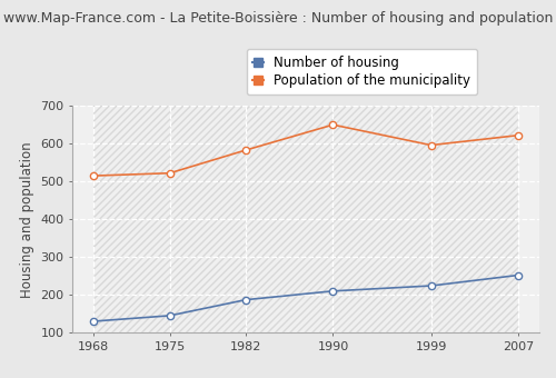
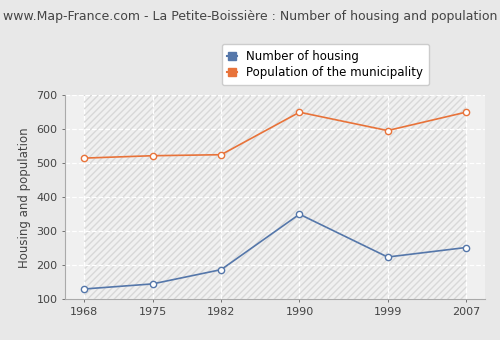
Population of the municipality/1982: 583 -> 525
Number of housing/1990: 210 -> 350
Population of the municipality/2007: 622 -> 650
